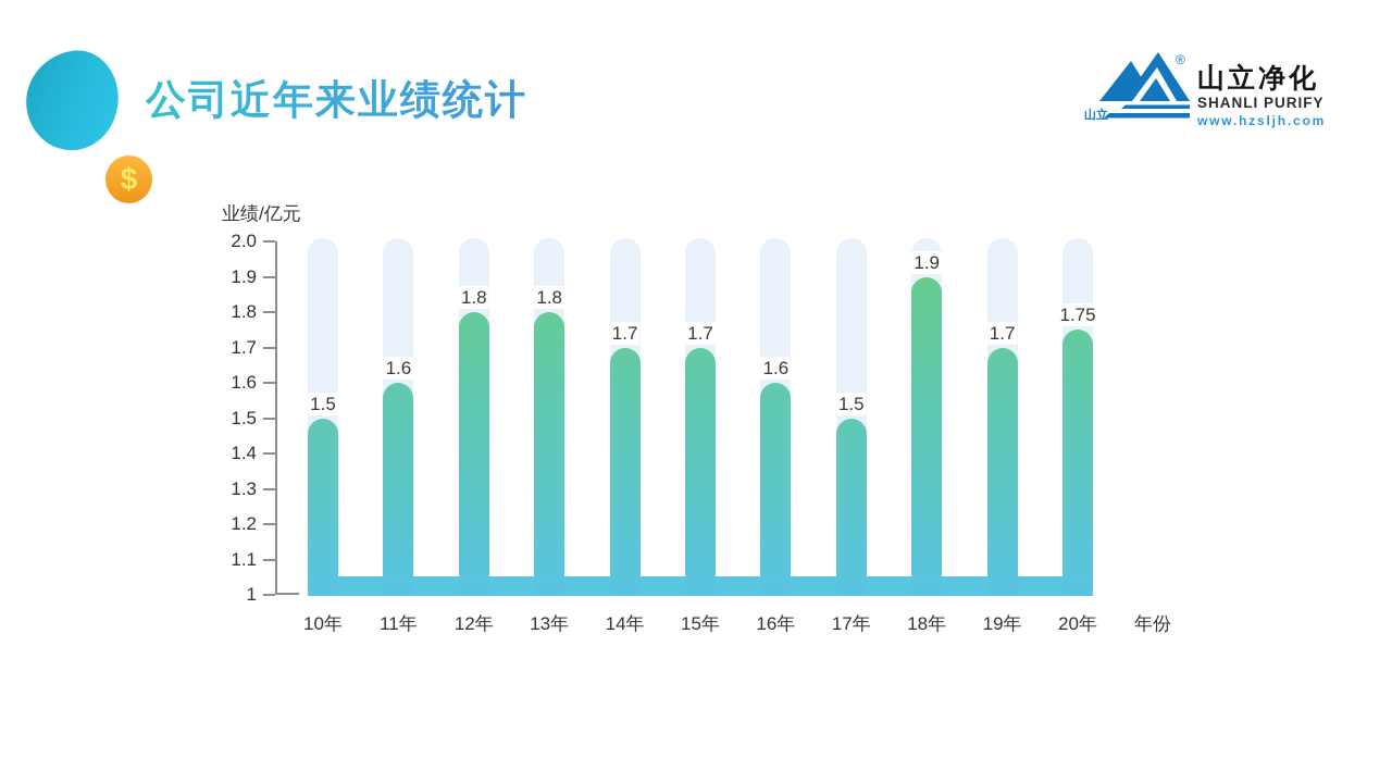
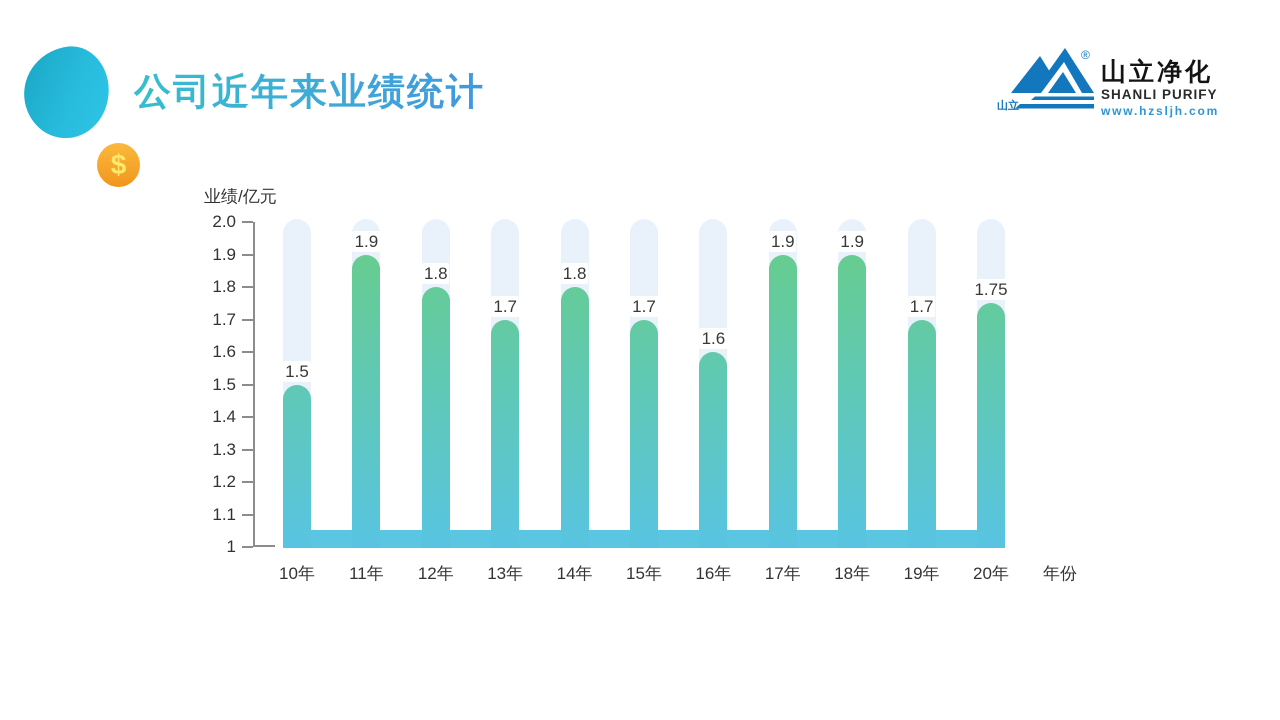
11年: 1.6 -> 1.9
13年: 1.8 -> 1.7
14年: 1.7 -> 1.8
17年: 1.5 -> 1.9
